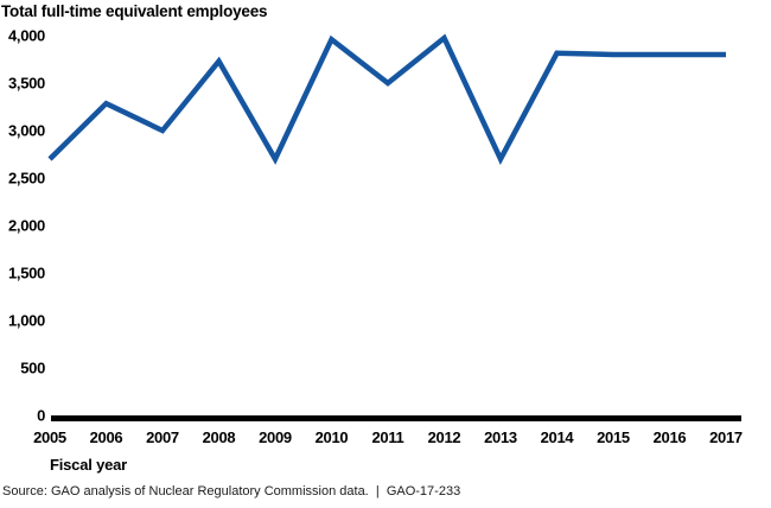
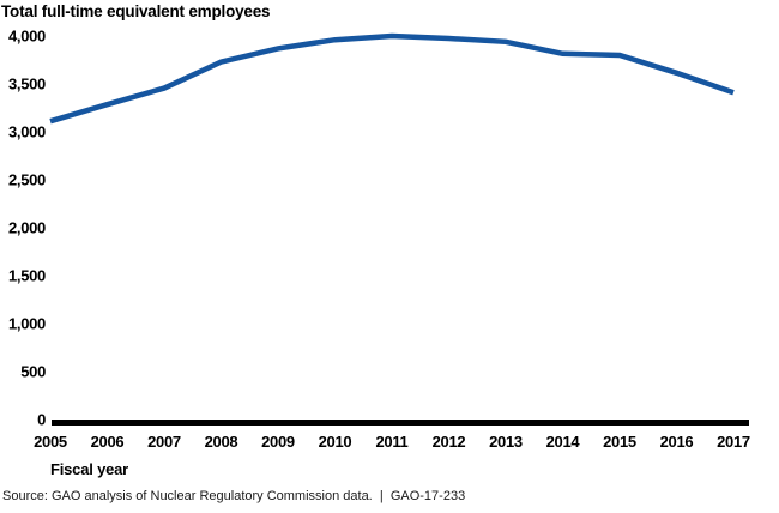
2005: 2700 -> 3100
2007: 3000 -> 3500
2009: 2700 -> 3900
2011: 3500 -> 4000
2013: 2700 -> 3900
2016: 3800 -> 3600
2017: 3800 -> 3400
